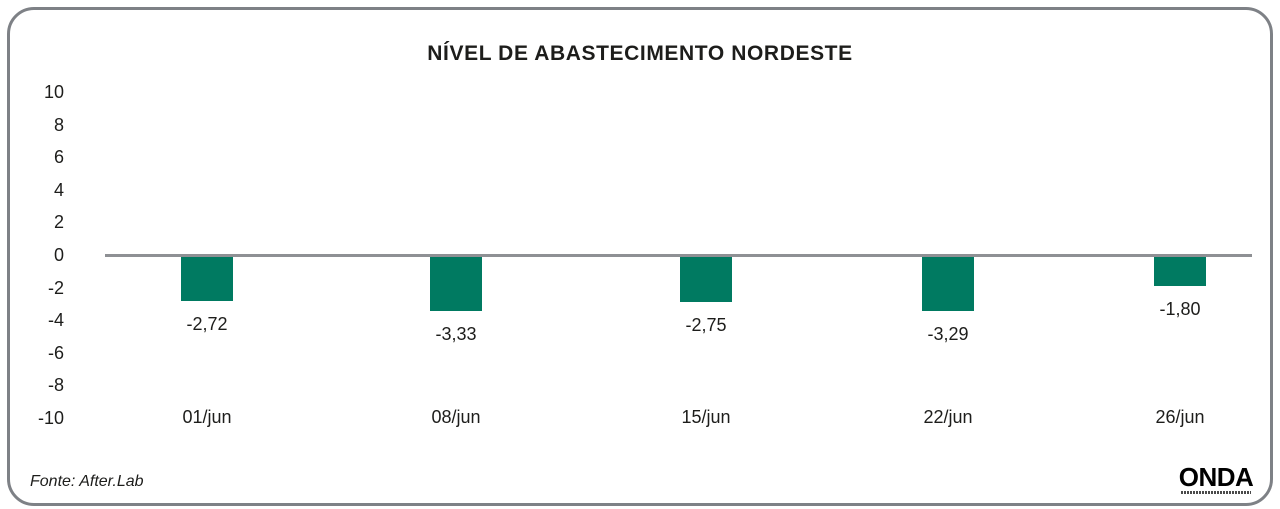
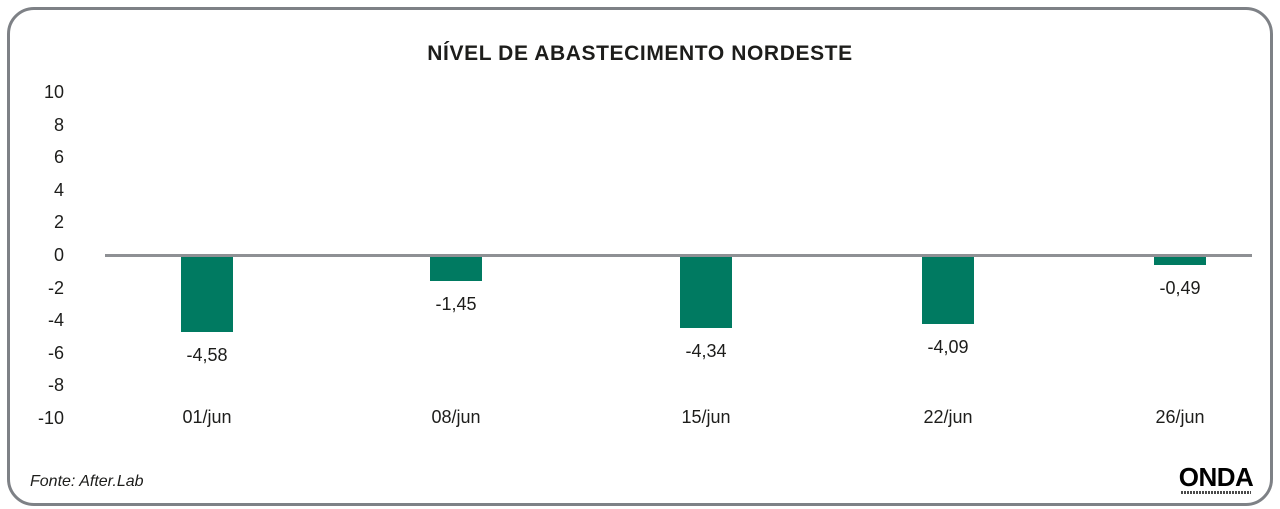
01/jun: -2,72 -> -4,58
08/jun: -3,33 -> -1,45
15/jun: -2,75 -> -4,34
22/jun: -3,29 -> -4,09
26/jun: -1,80 -> -0,49
